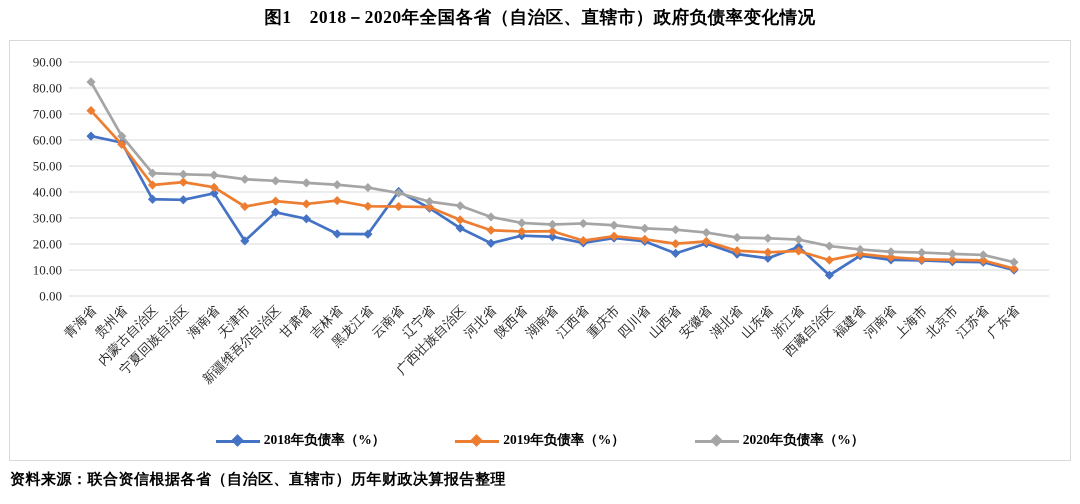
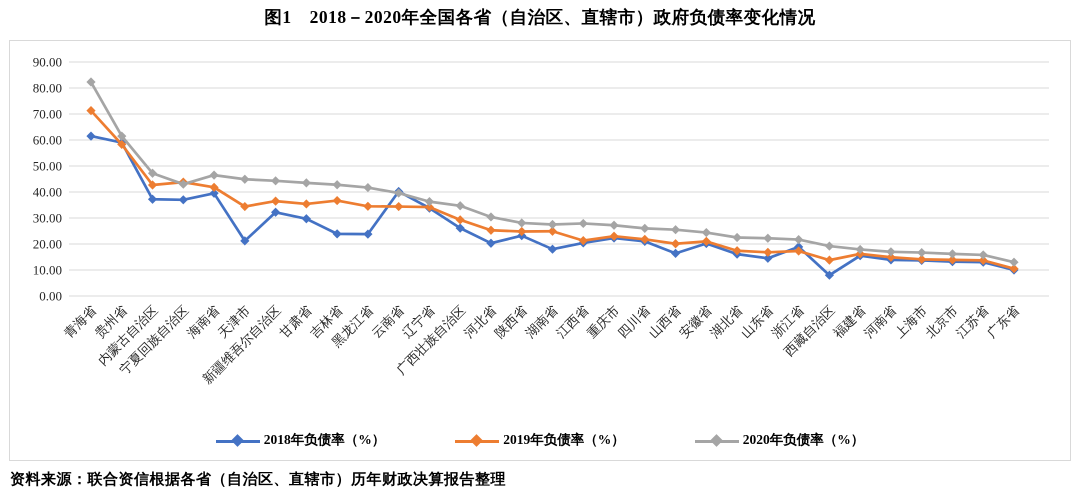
2020年负债率（%）/宁夏回族自治区: 47 -> 43
2018年负债率（%）/湖南省: 23 -> 18
